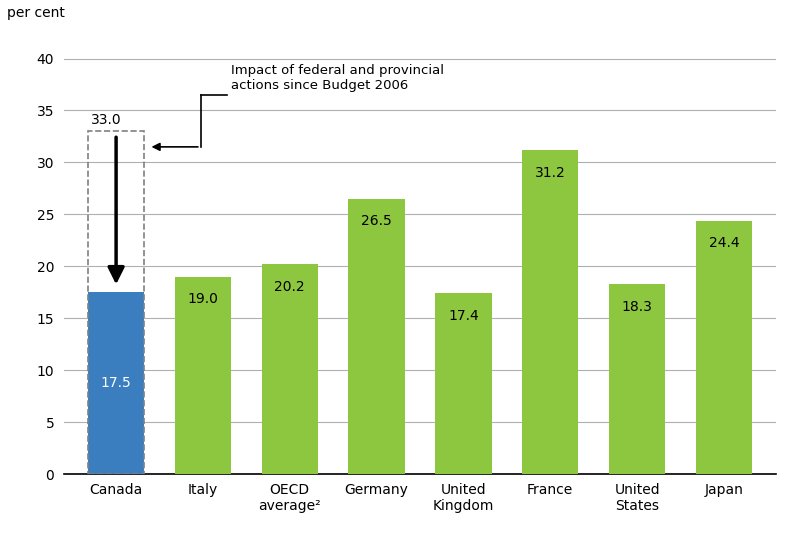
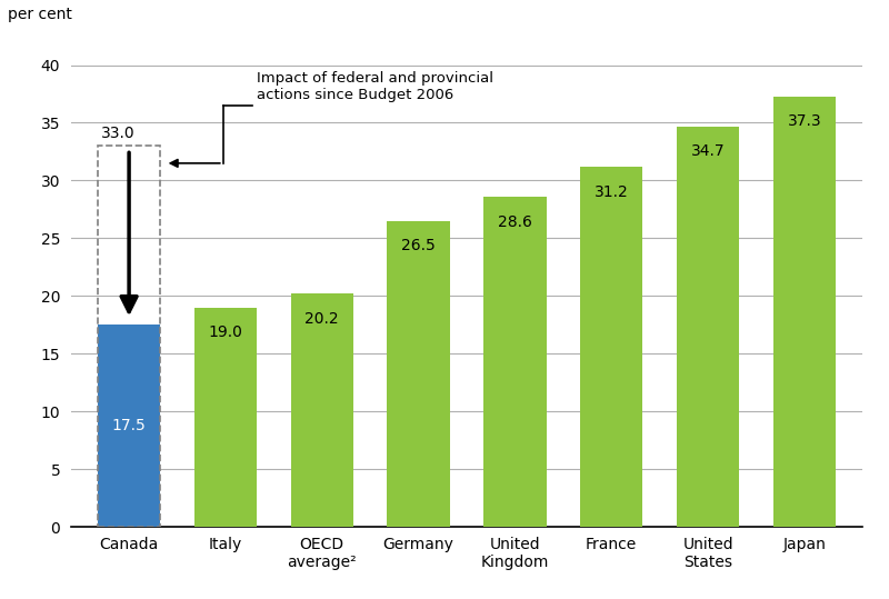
United Kingdom: 17.4 -> 28.6
United States: 18.3 -> 34.7
Japan: 24.4 -> 37.3
